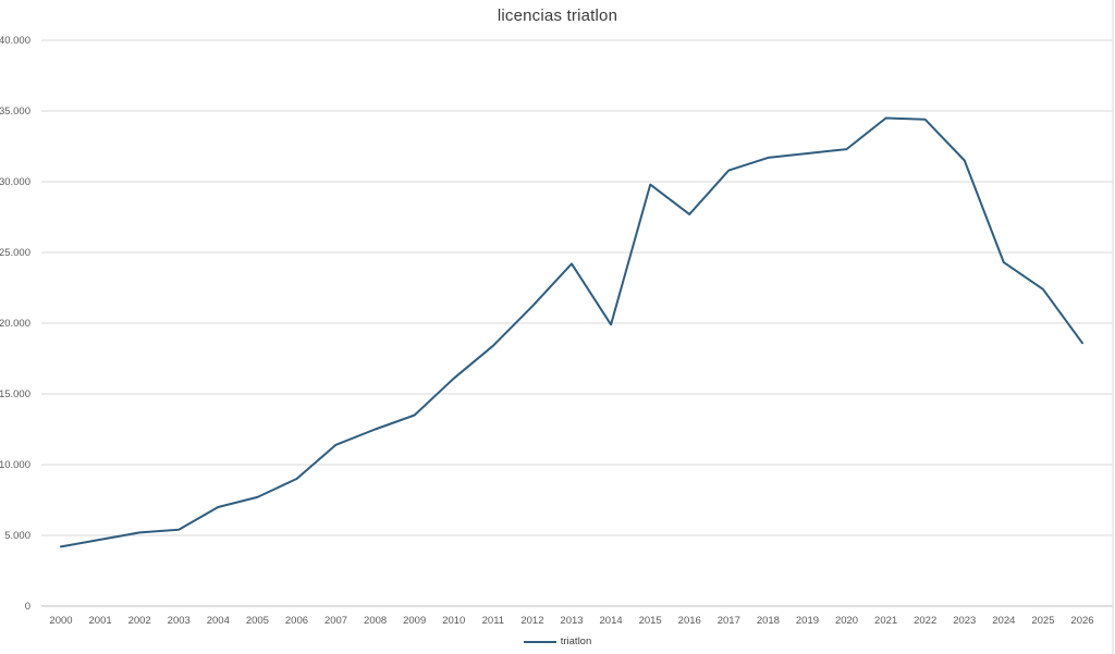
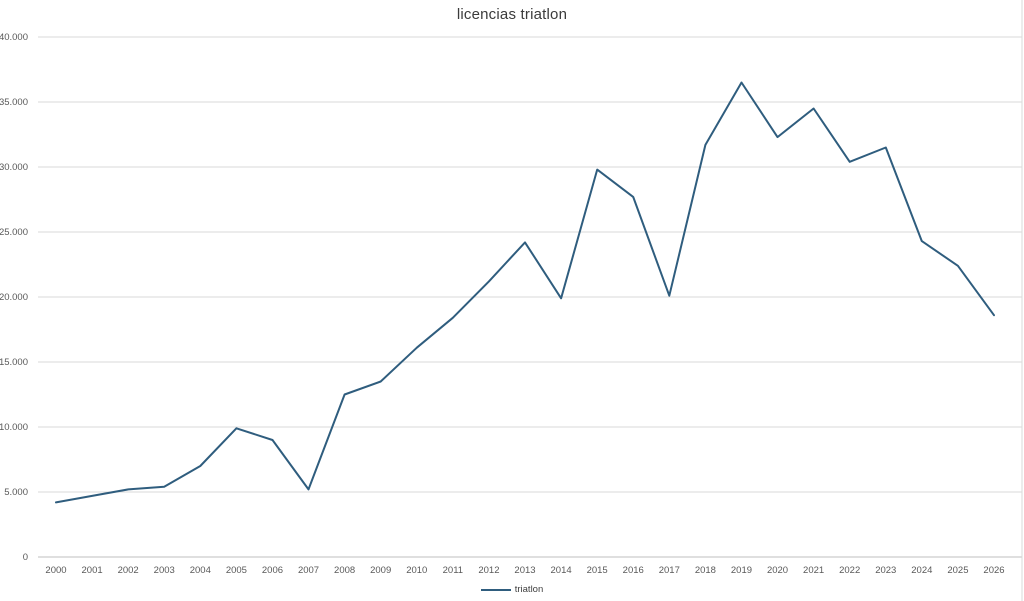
2005: 7700 -> 9900
2007: 11400 -> 5200
2017: 30800 -> 20100
2019: 32000 -> 36500
2022: 34400 -> 30400
